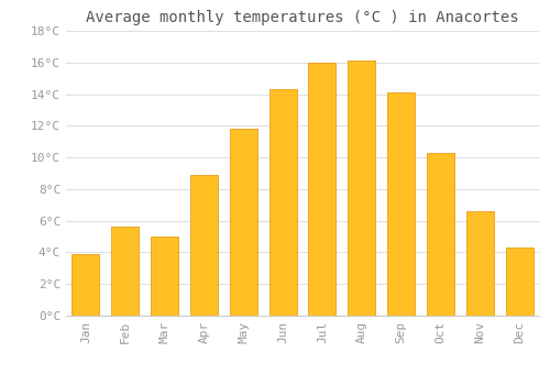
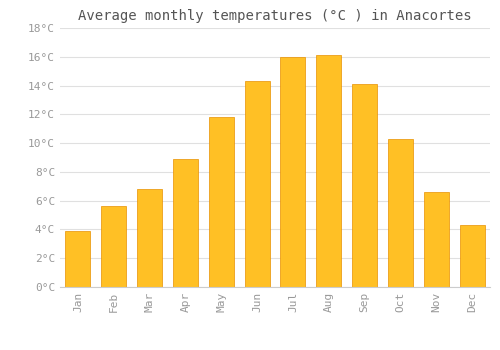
Mar: 5.0°C -> 6.8°C
